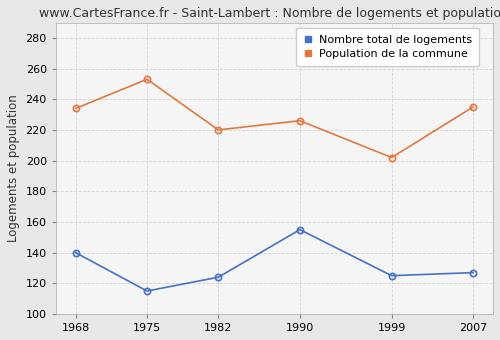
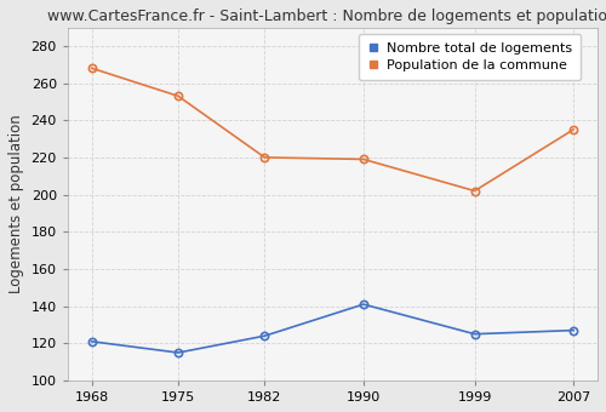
Nombre total de logements/1968: 140 -> 121
Population de la commune/1968: 234 -> 268
Nombre total de logements/1990: 155 -> 141
Population de la commune/1990: 226 -> 219
